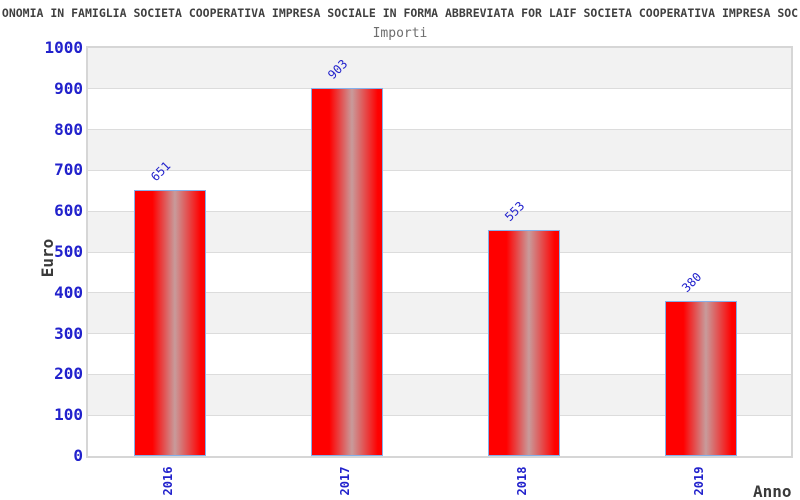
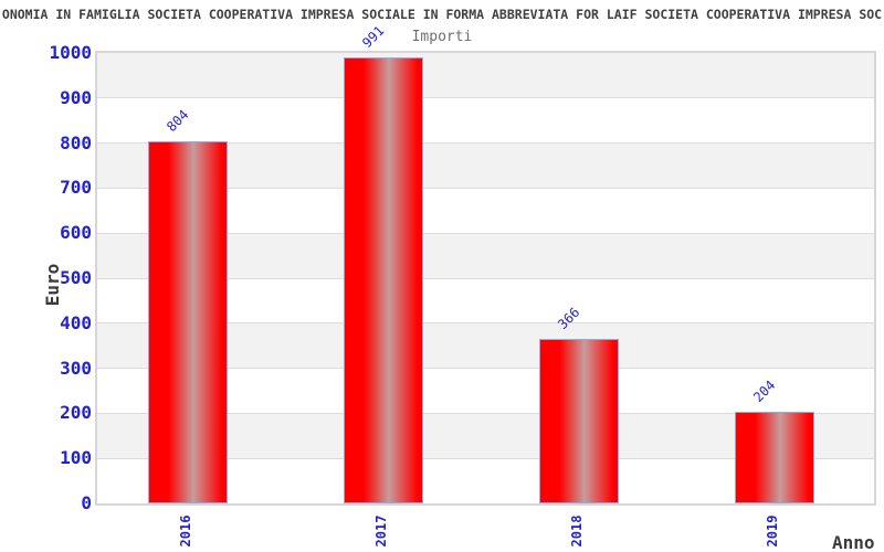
2016: 651 -> 804
2017: 903 -> 991
2018: 553 -> 366
2019: 380 -> 204
